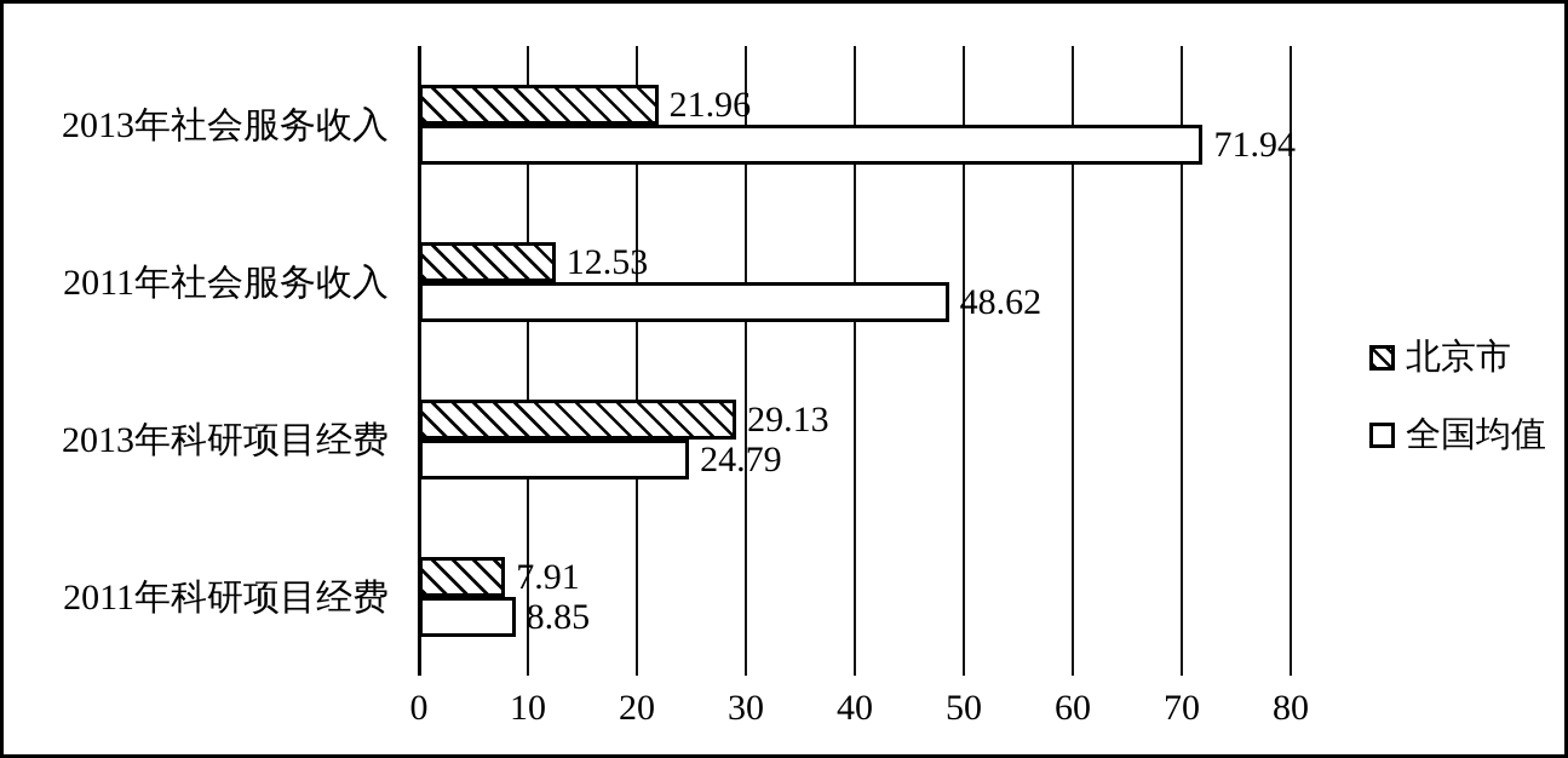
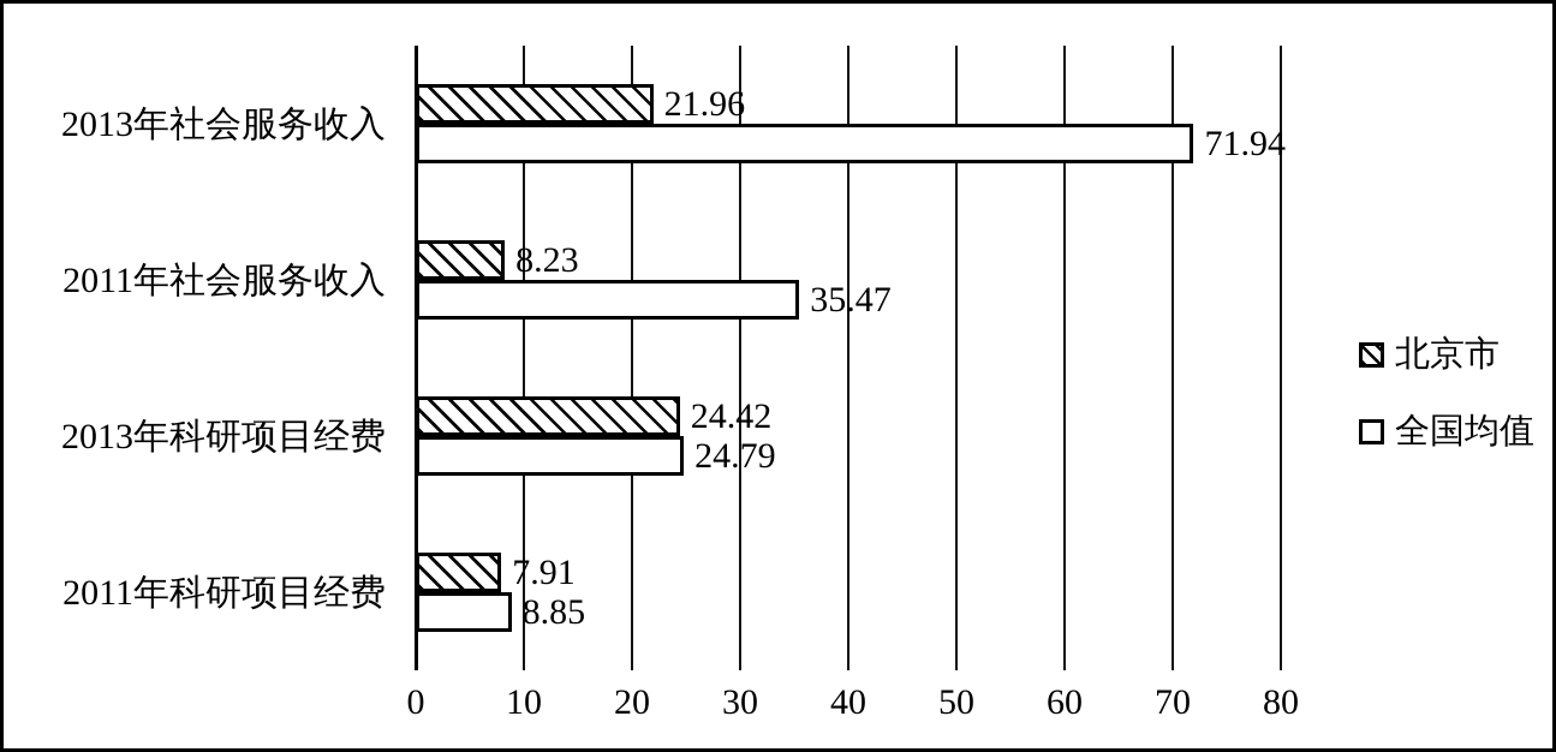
北京市/2011年社会服务收入: 12.53 -> 8.23
全国均值/2011年社会服务收入: 48.62 -> 35.47
北京市/2013年科研项目经费: 29.13 -> 24.42
